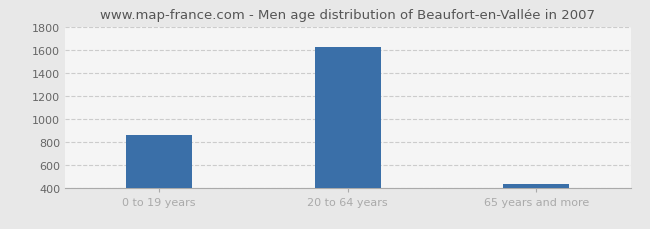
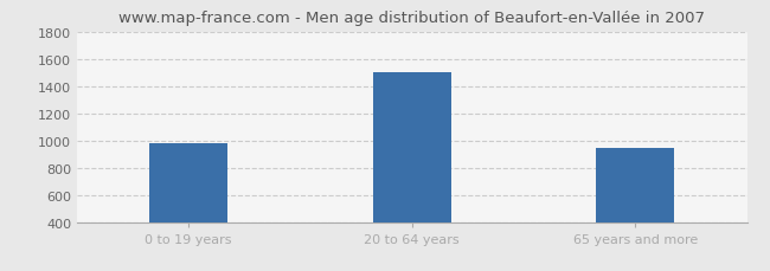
0 to 19 years: 860 -> 980
20 to 64 years: 1620 -> 1500
65 years and more: 430 -> 940
